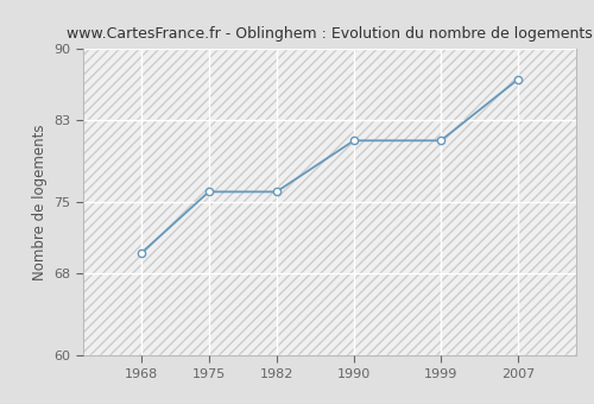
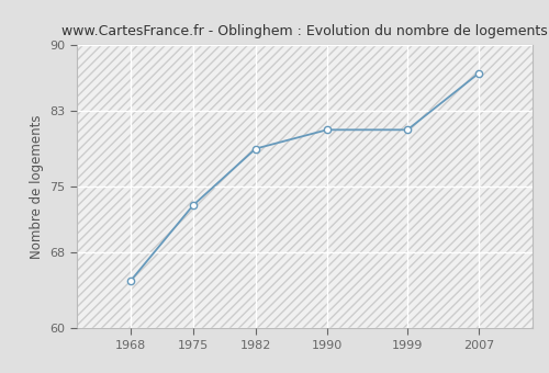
1968: 70 -> 65
1975: 76 -> 73
1982: 76 -> 79
